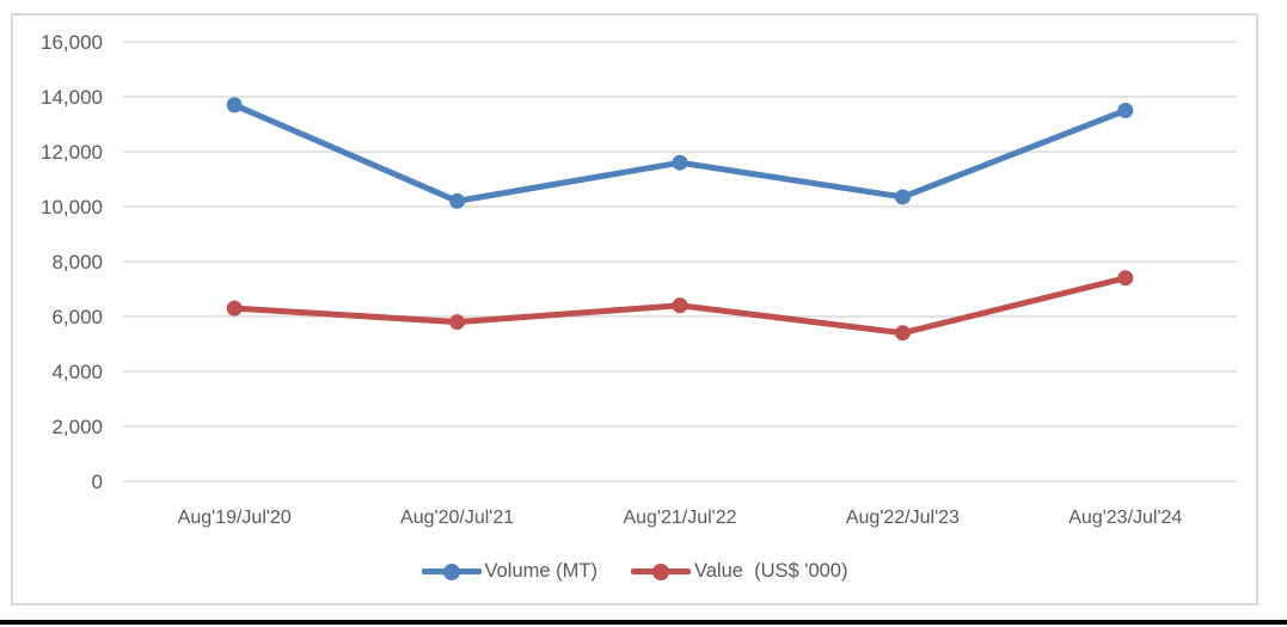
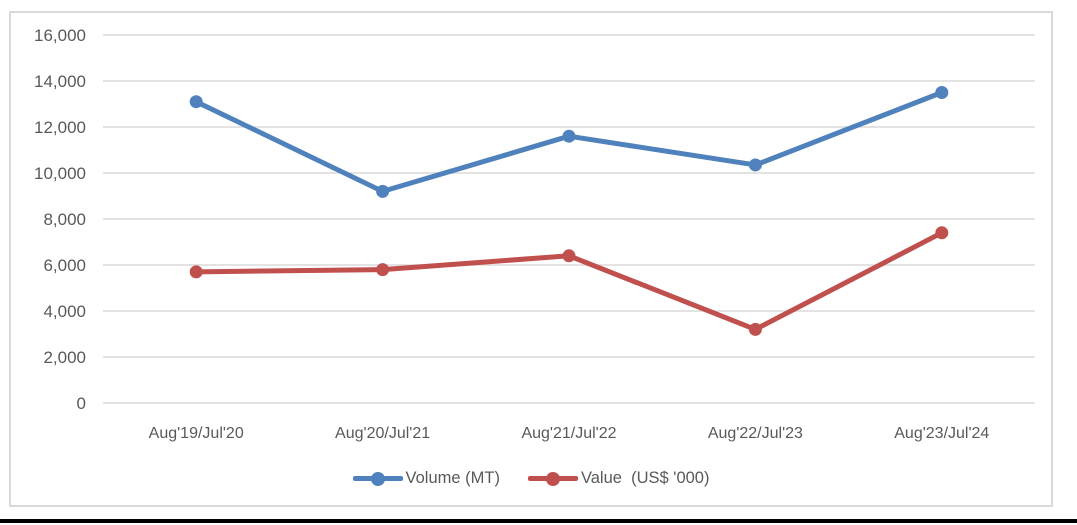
Volume (MT)/Aug'19/Jul'20: 13700 -> 13100
Value (US$ '000)/Aug'19/Jul'20: 6300 -> 5700
Volume (MT)/Aug'20/Jul'21: 10200 -> 9200
Value (US$ '000)/Aug'22/Jul'23: 5400 -> 3200
